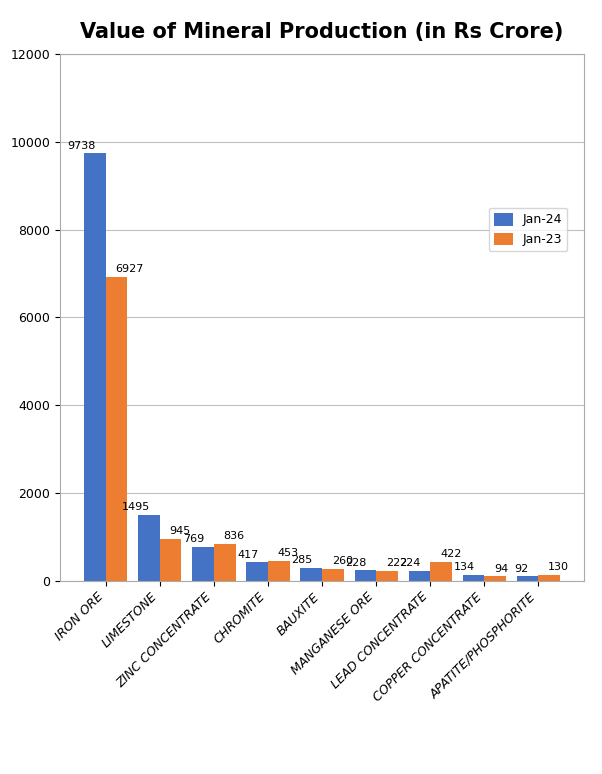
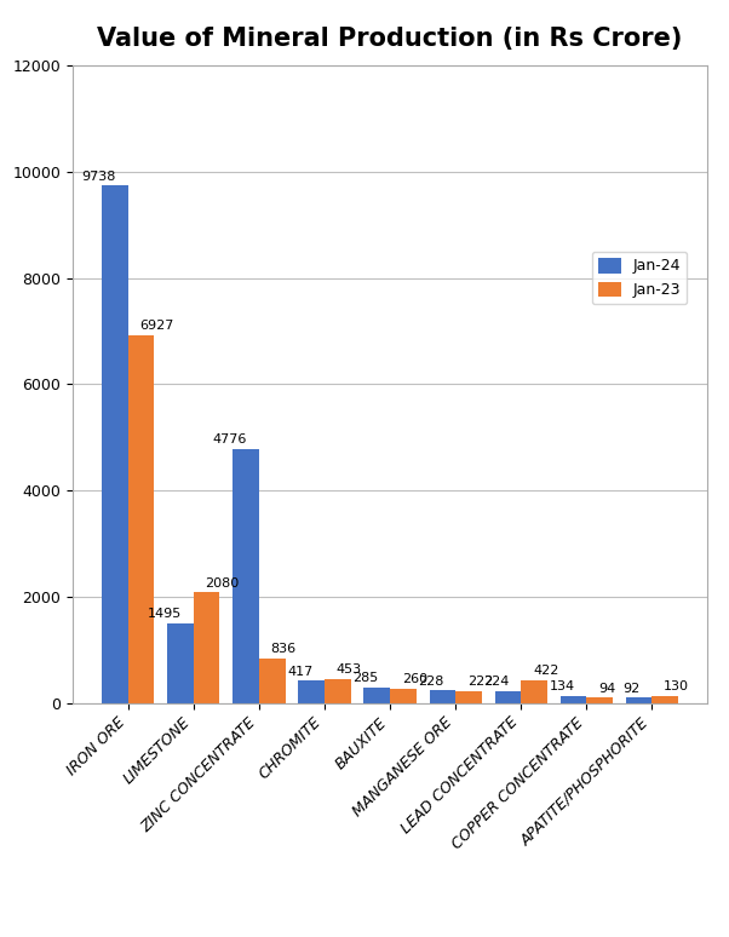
Jan-23/LIMESTONE: 945 -> 2080
Jan-24/ZINC CONCENTRATE: 769 -> 4776
